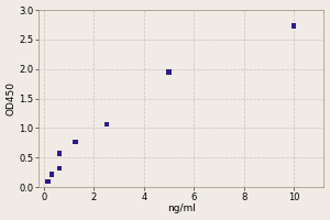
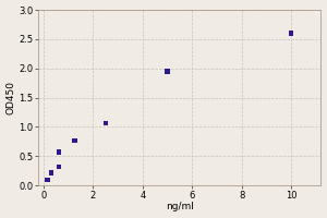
10: 2.73 -> 2.60
